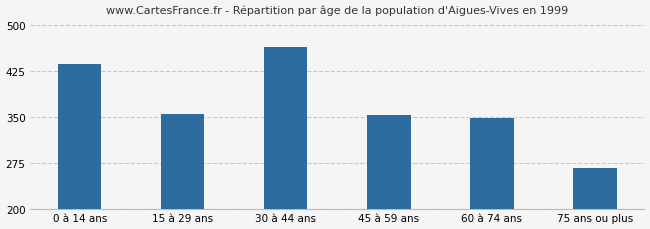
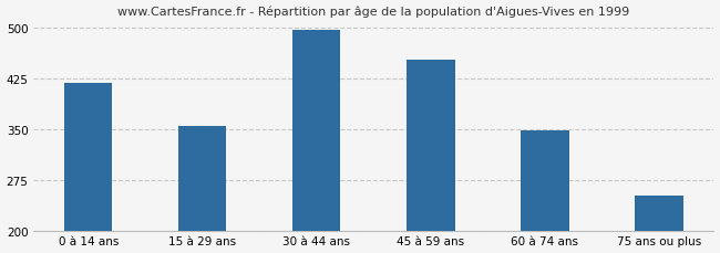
0 à 14 ans: 436 -> 418
30 à 44 ans: 464 -> 497
45 à 59 ans: 352 -> 453
75 ans ou plus: 266 -> 252
